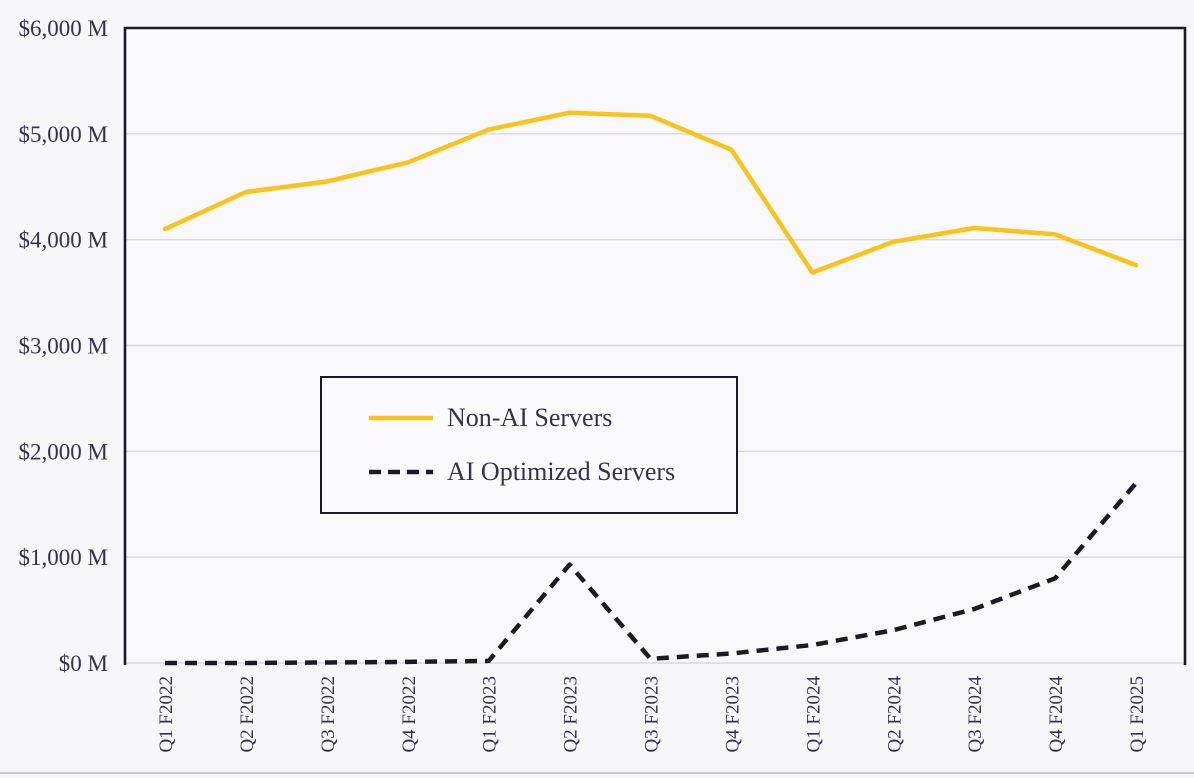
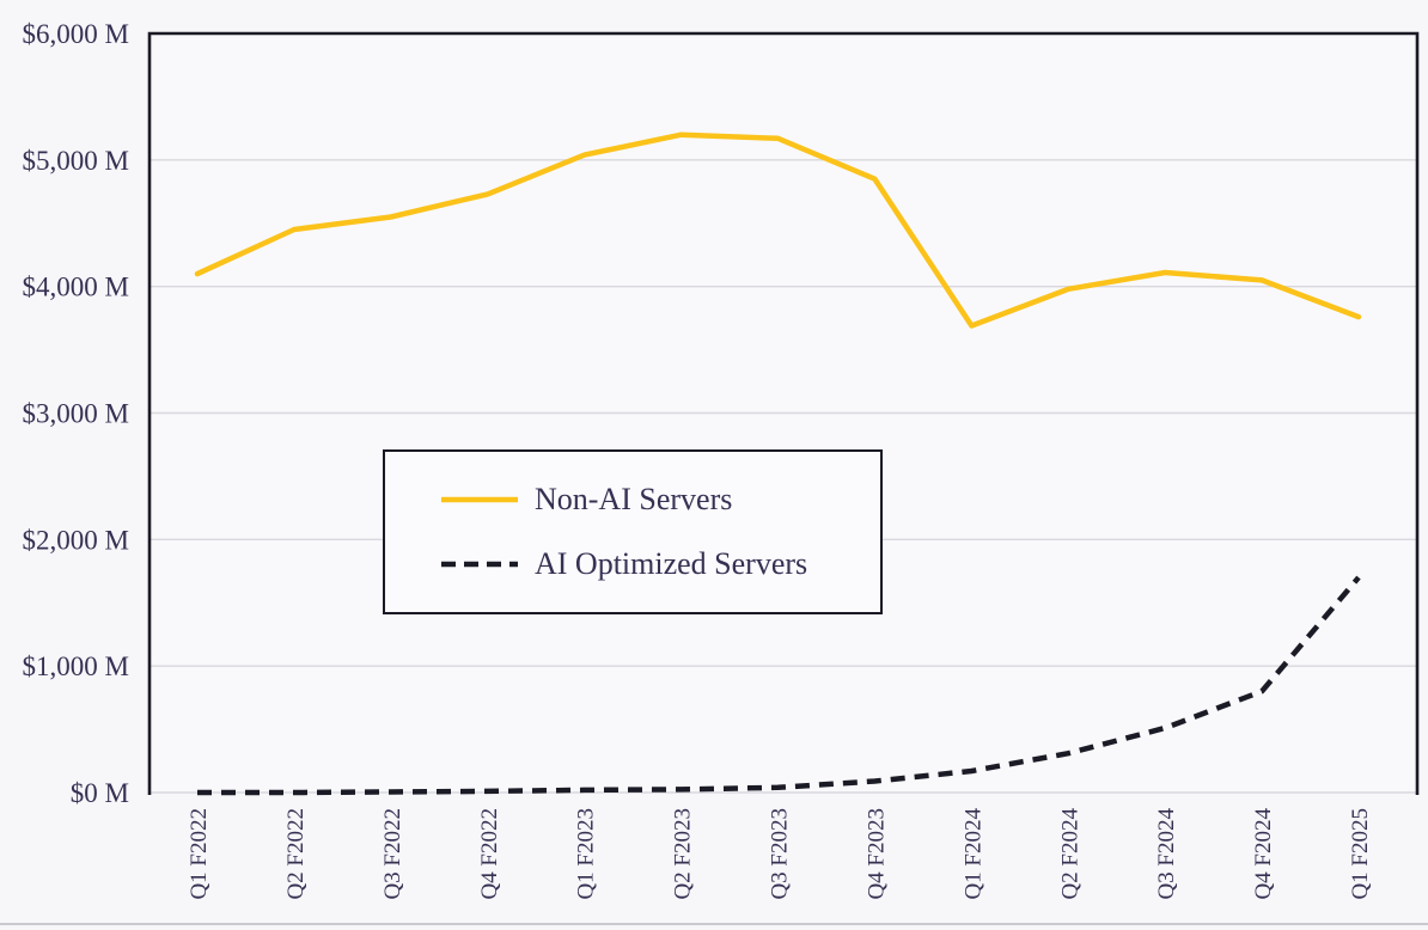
AI Optimized Servers/Q2 F2023: $930M -> $20M
